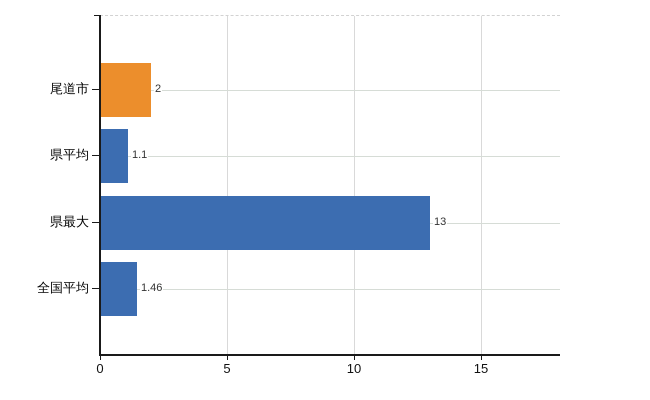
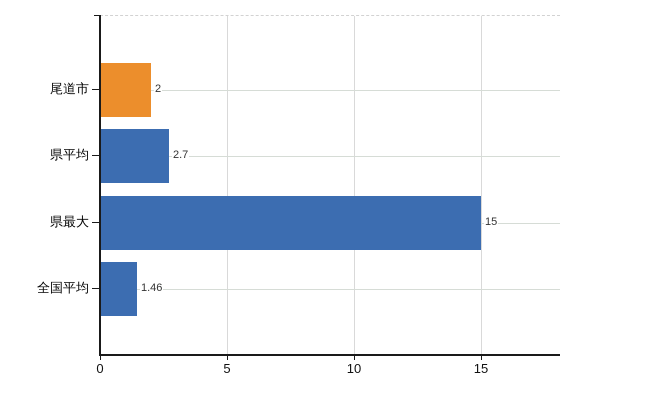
県平均: 1.1 -> 2.7
県最大: 13 -> 15
